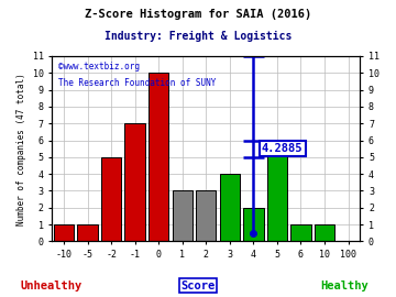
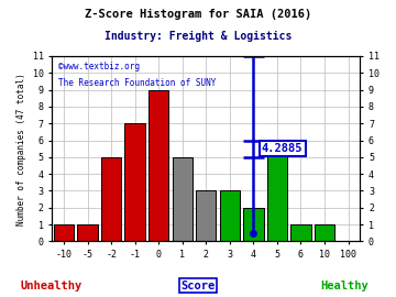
0: 10 -> 9
1: 3 -> 5
3: 4 -> 3
